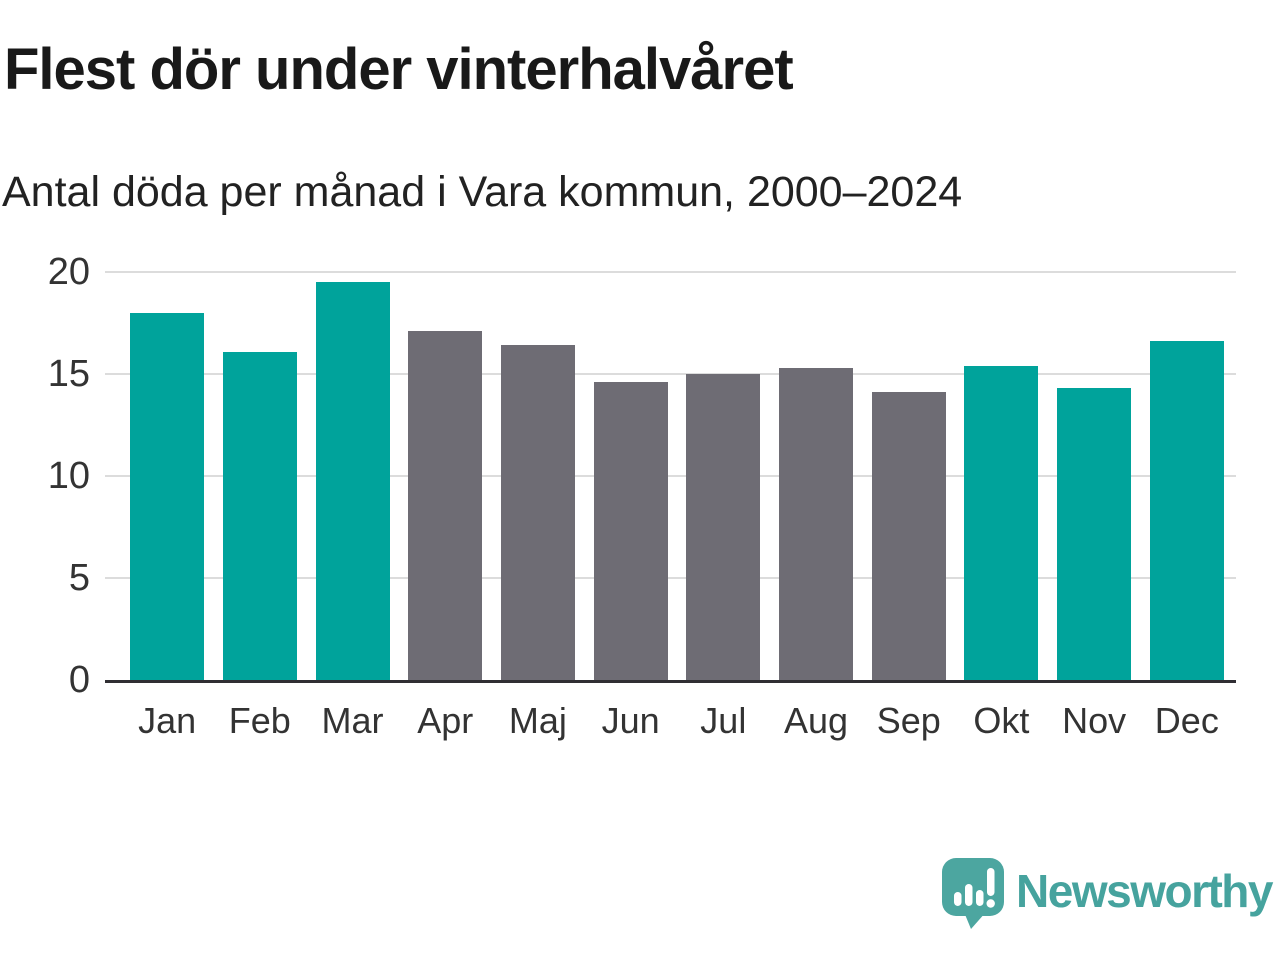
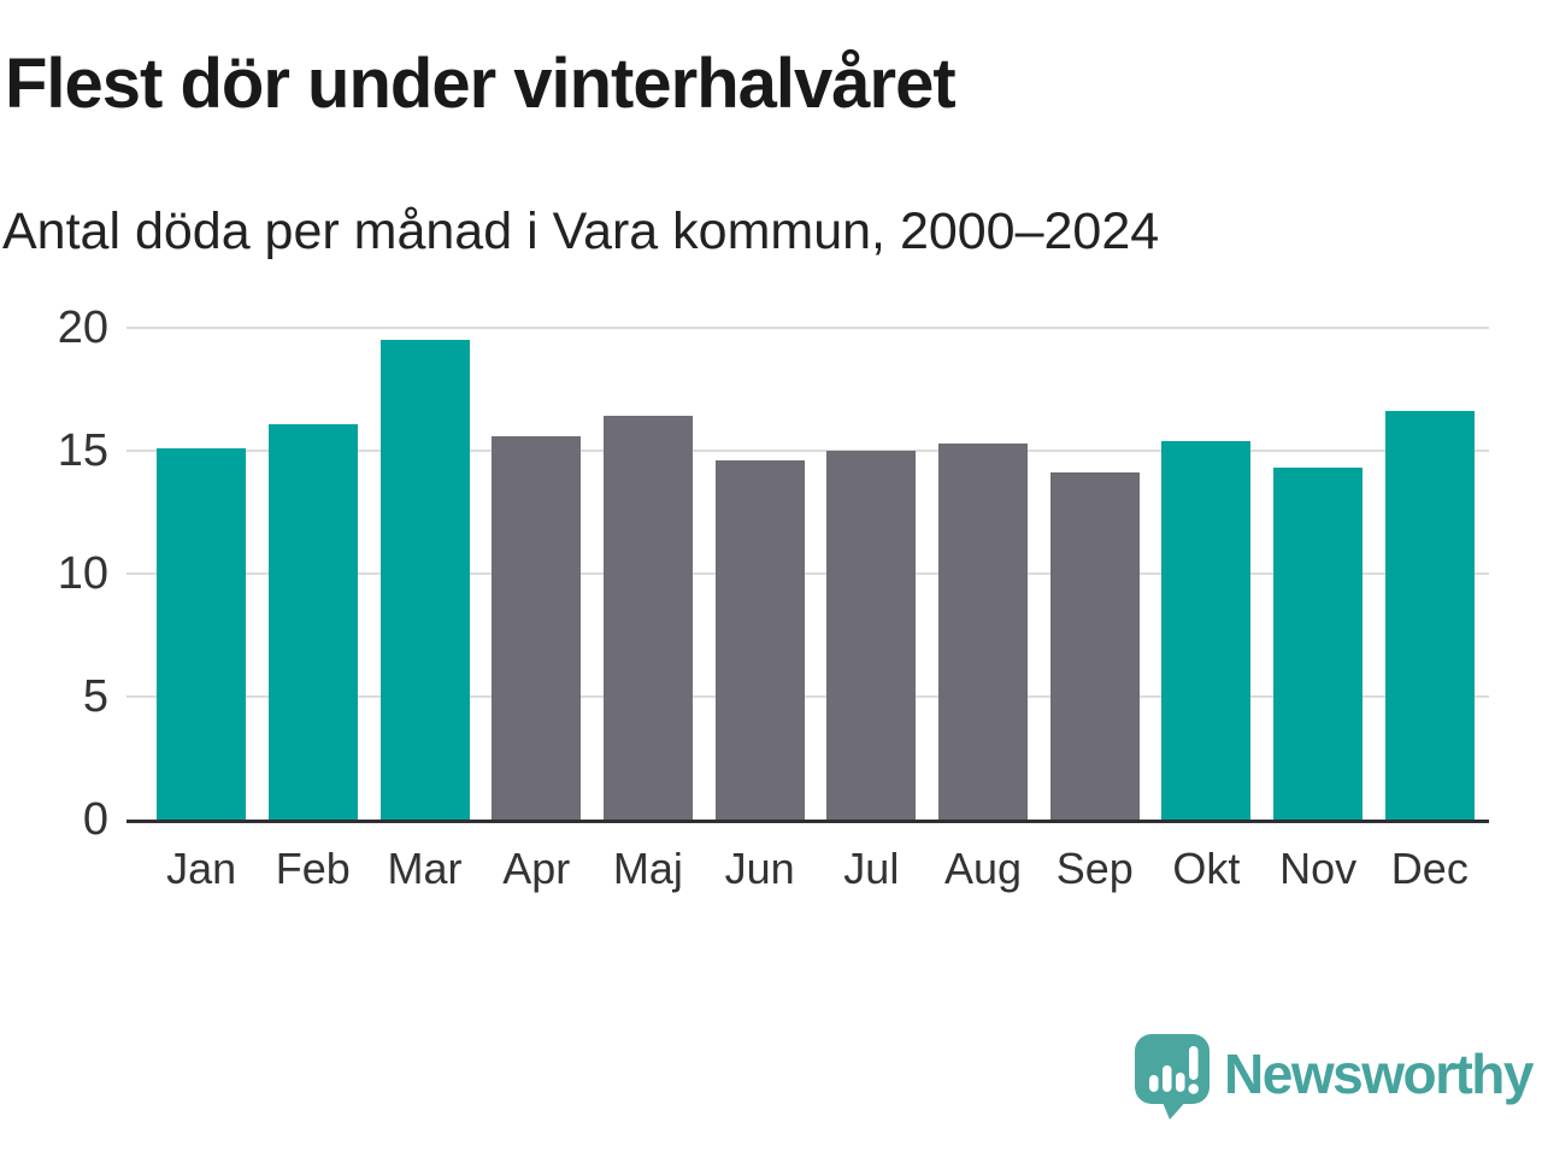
Jan: 18.0 -> 15.1
Apr: 17.1 -> 15.6
